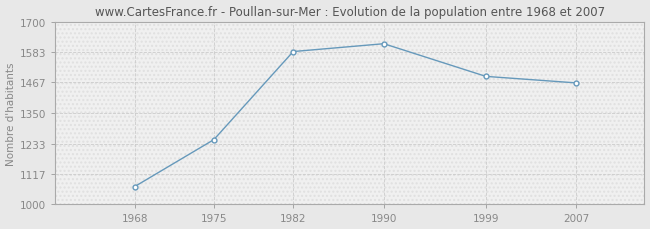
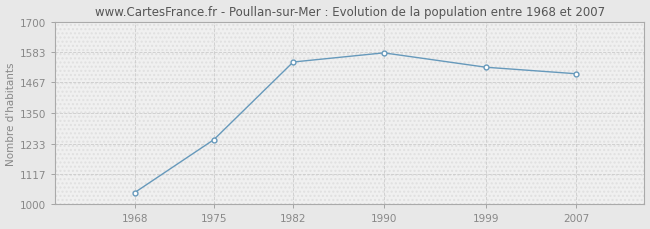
1968: 1068 -> 1045
1982: 1585 -> 1545
1990: 1615 -> 1580
1999: 1490 -> 1525
2007: 1465 -> 1500
